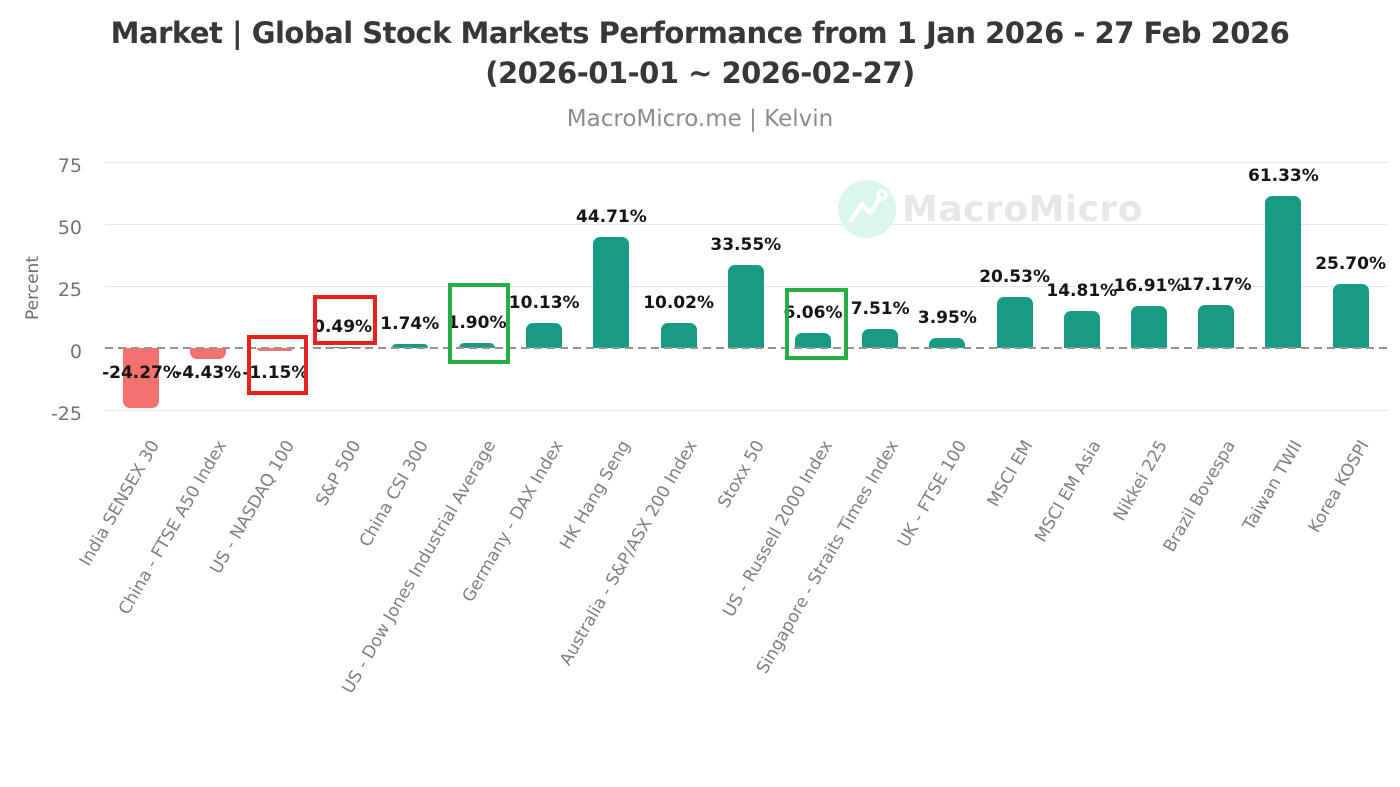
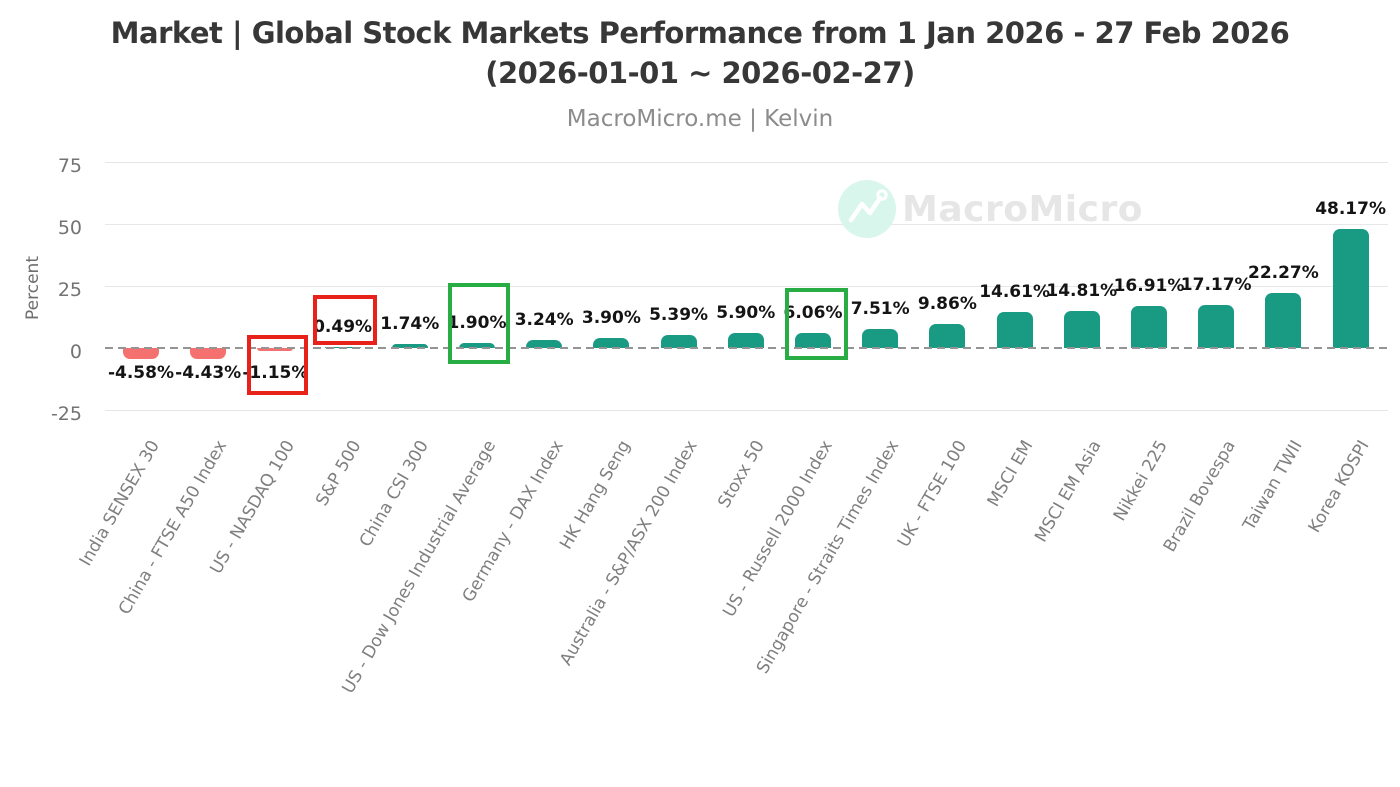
India SENSEX 30: -24.27% -> -4.58%
Germany - DAX Index: 10.13% -> 3.24%
HK Hang Seng: 44.71% -> 3.90%
Australia - S&P/ASX 200 Index: 10.02% -> 5.39%
Stoxx 50: 33.55% -> 5.90%
UK - FTSE 100: 3.95% -> 9.86%
MSCI EM: 20.53% -> 14.61%
Taiwan TWII: 61.33% -> 22.27%
Korea KOSPI: 25.70% -> 48.17%
